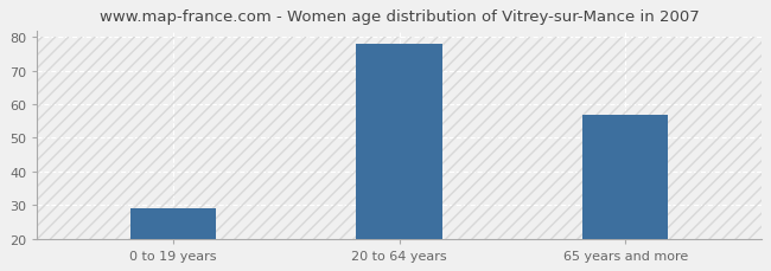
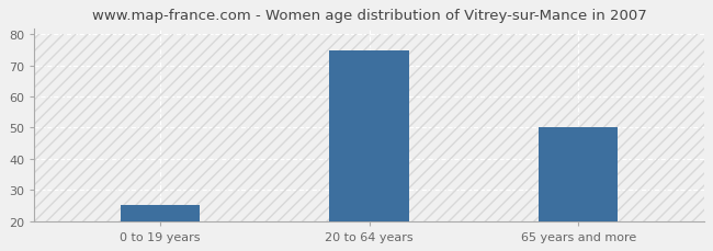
0 to 19 years: 29 -> 25
20 to 64 years: 78 -> 75
65 years and more: 57 -> 50
